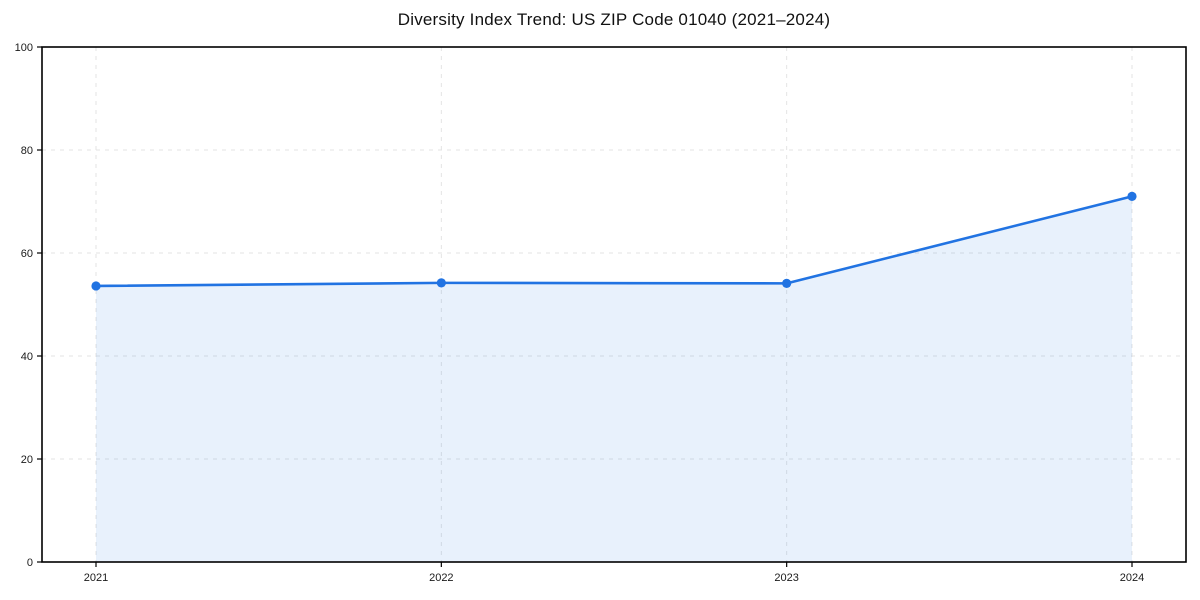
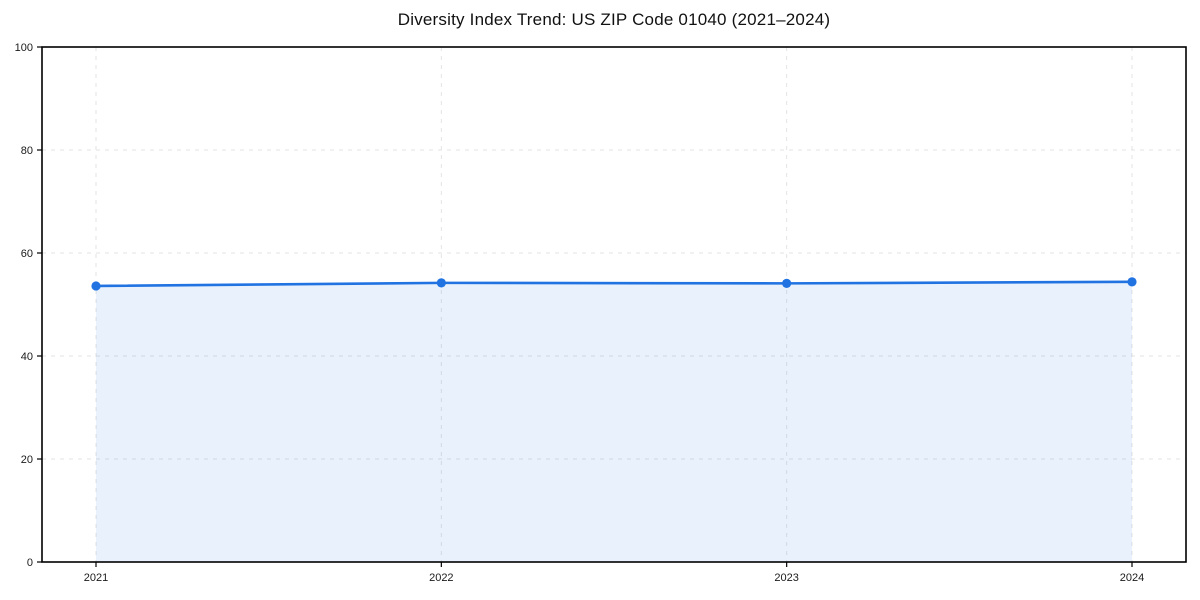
2024: 71 -> 54
